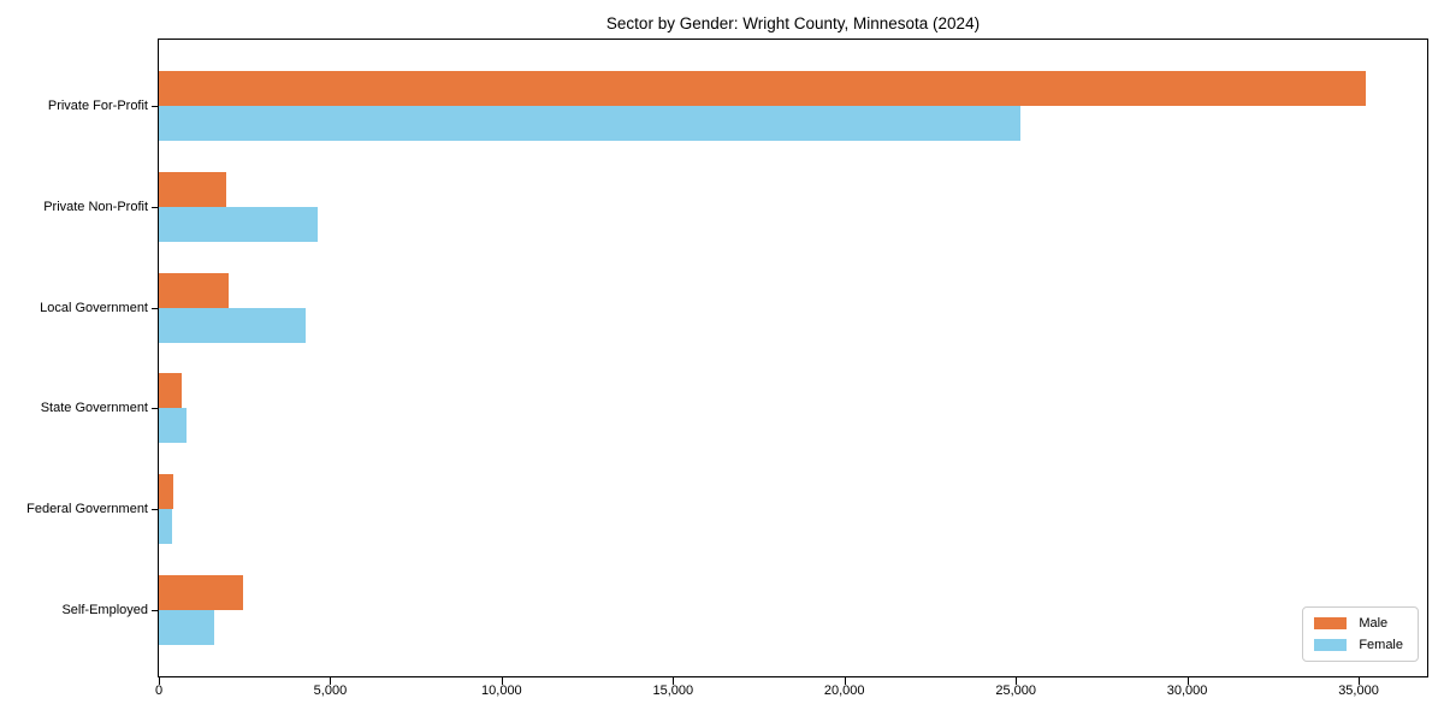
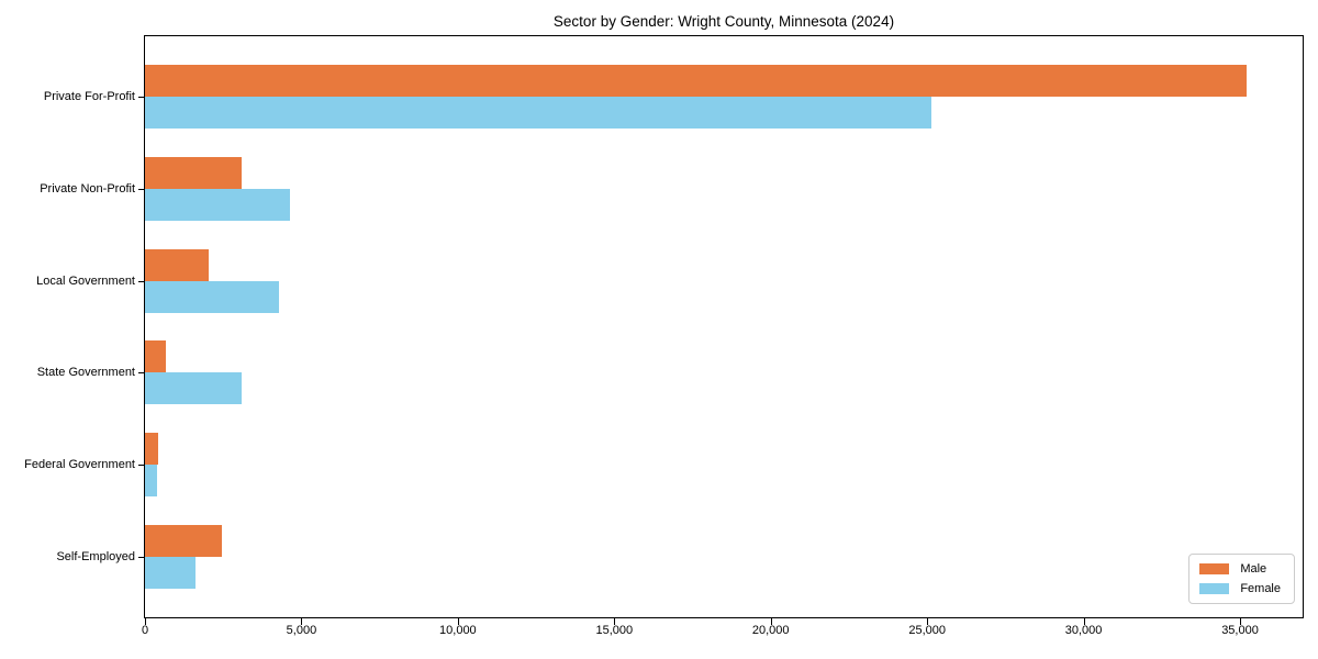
Male/Private Non-Profit: 2000 -> 3100
Female/State Government: 800 -> 3100
